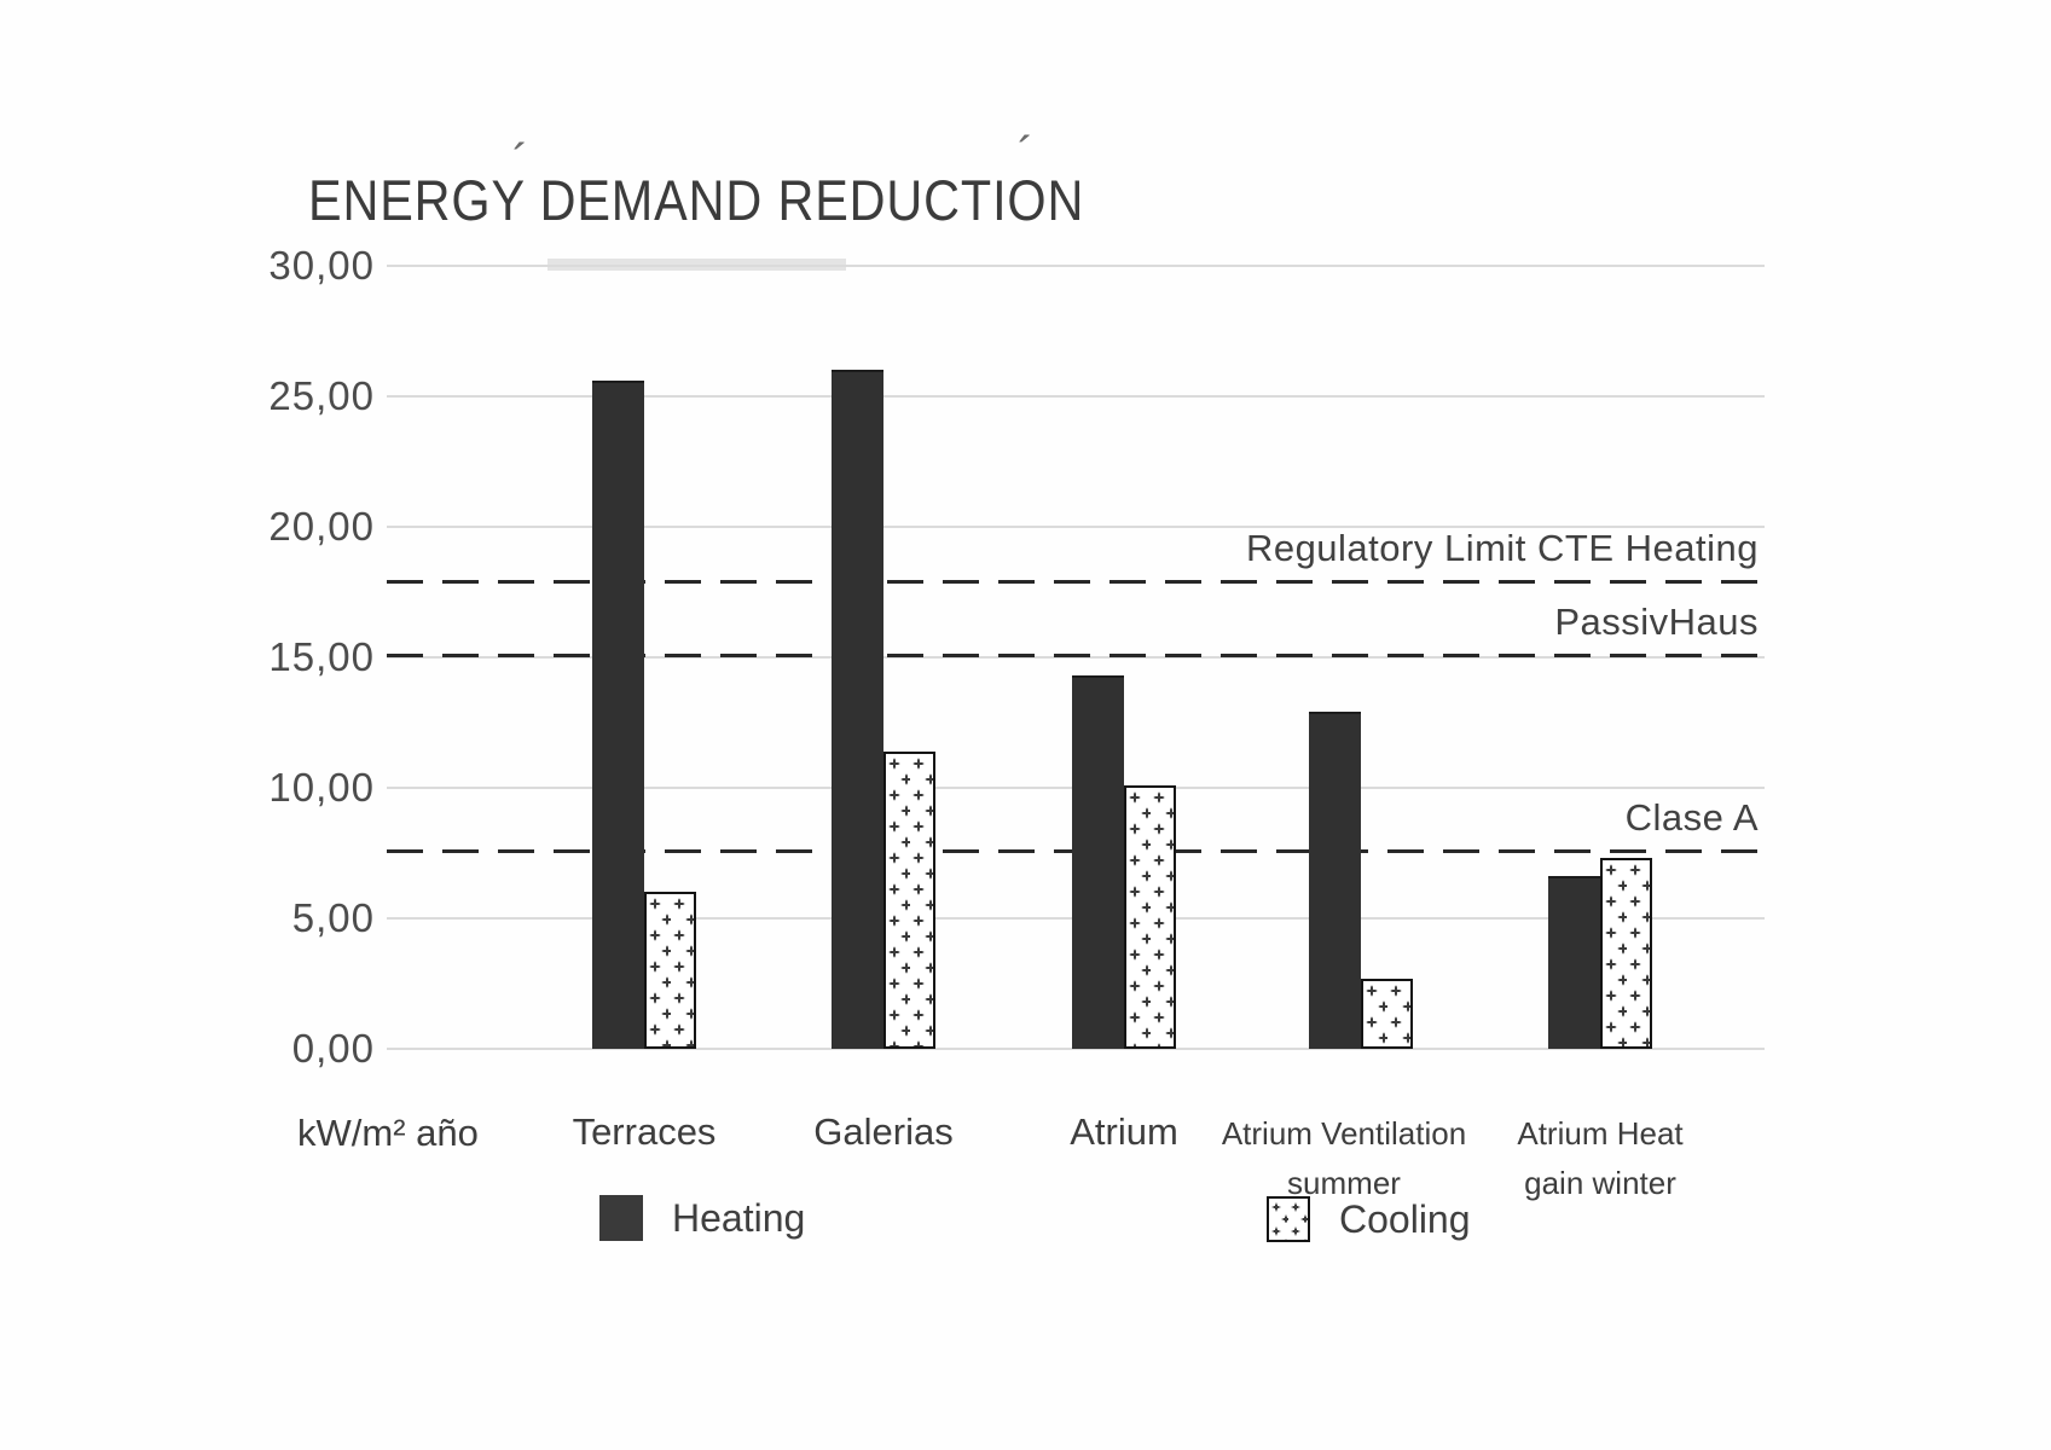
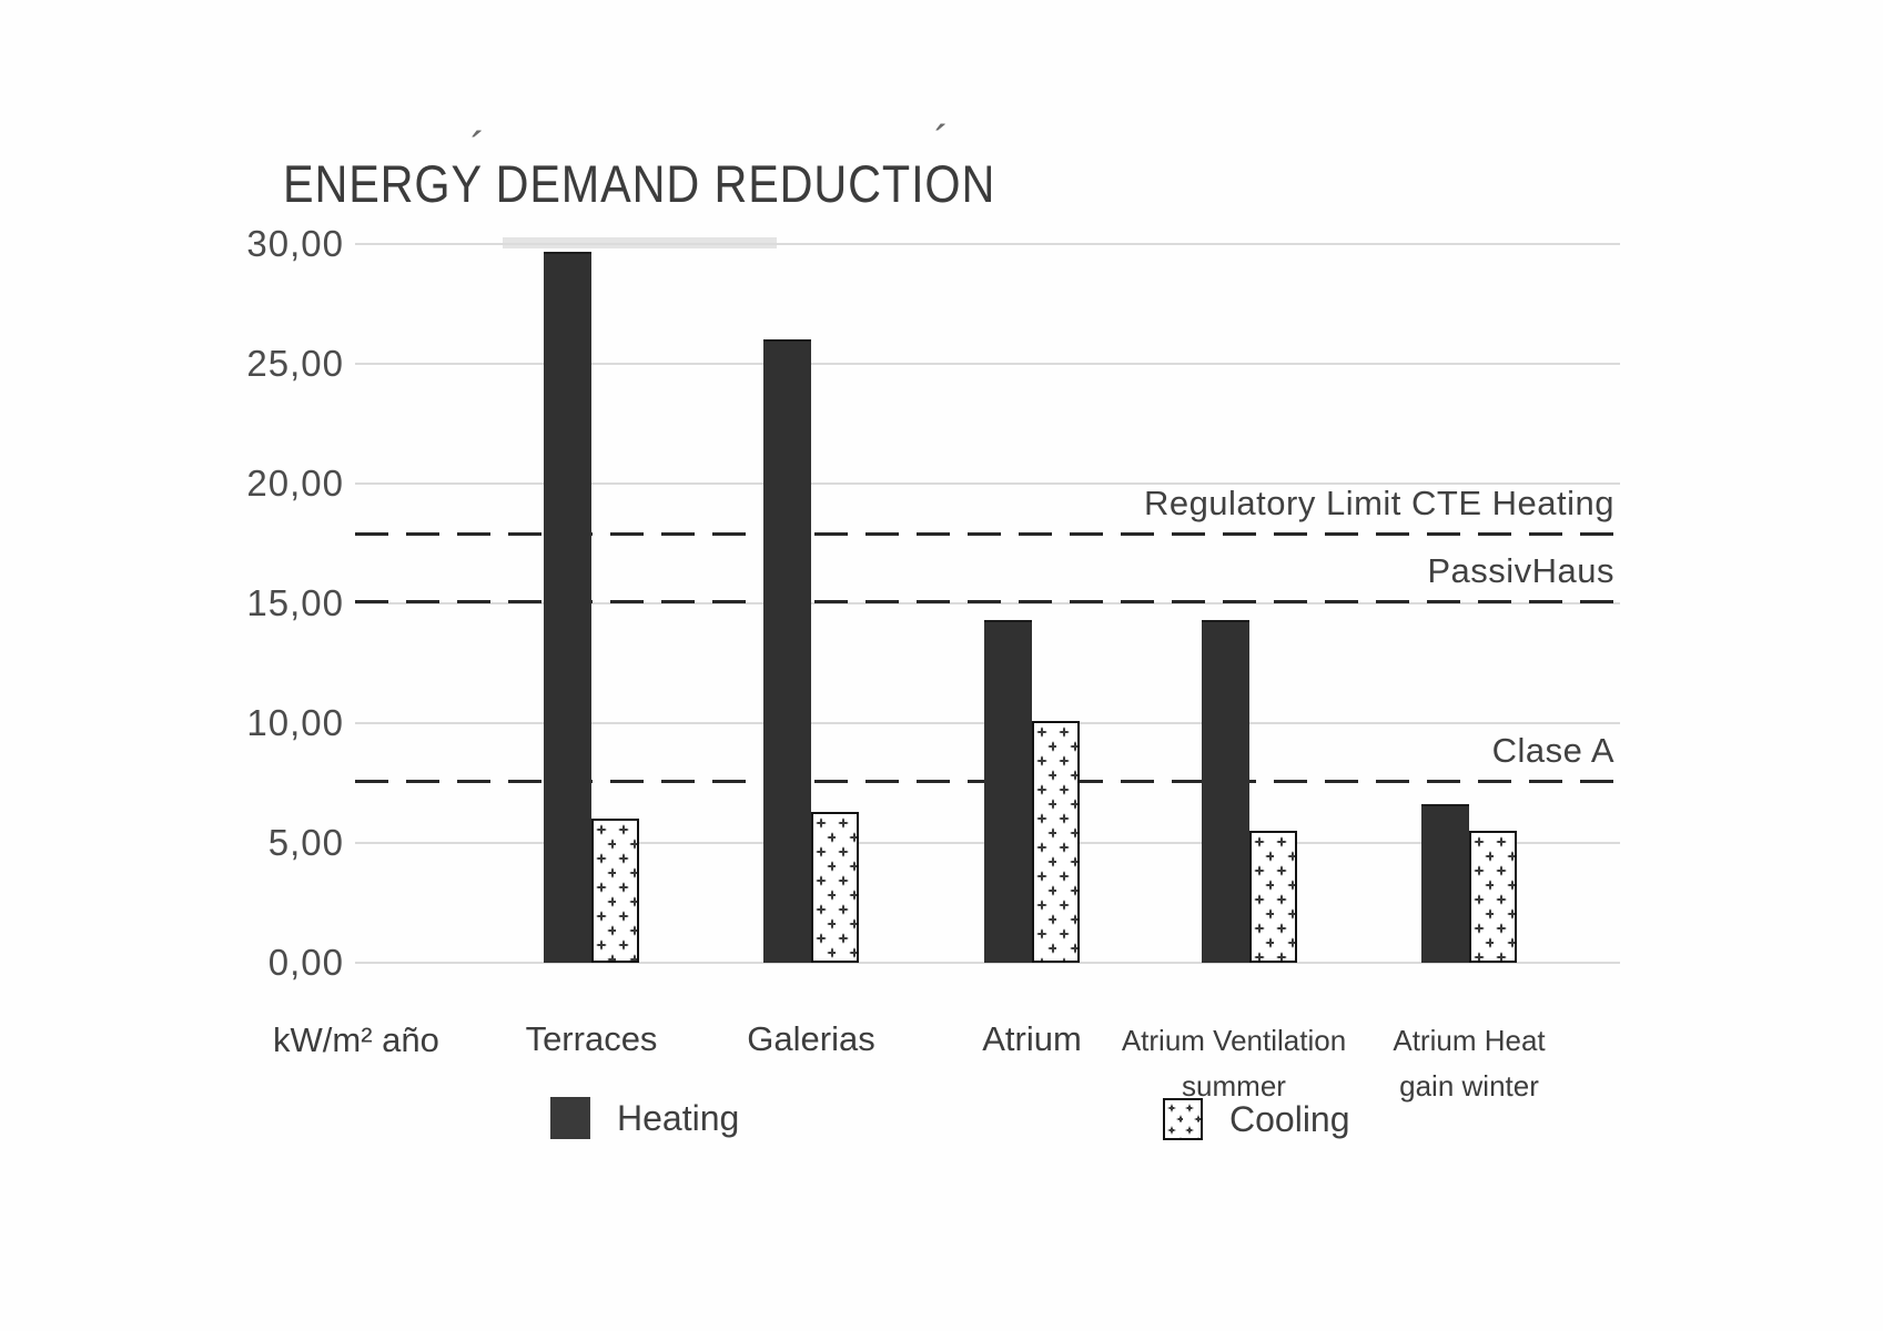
Heating/Terraces: 25,6 -> 29,7
Cooling/Galerias: 11,4 -> 6,3
Heating/Atrium Ventilation summer: 12,9 -> 14,3
Cooling/Atrium Ventilation summer: 2,7 -> 5,5
Cooling/Atrium Heat gain winter: 7,3 -> 5,5
